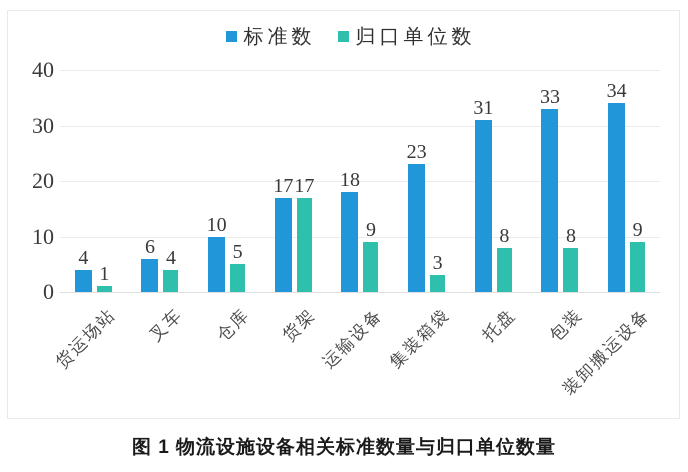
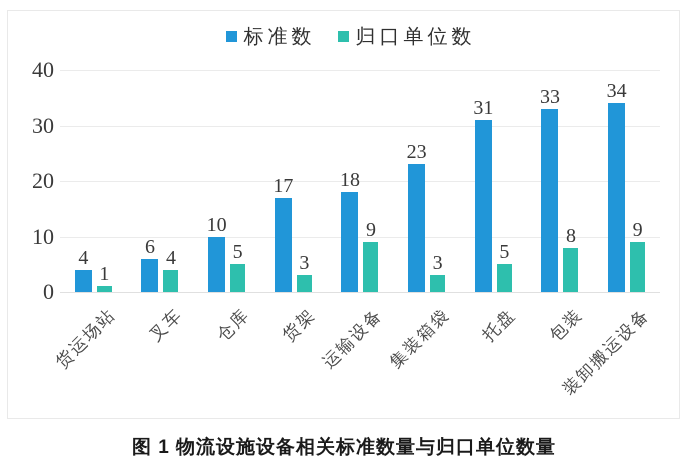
归口单位数/货架: 17 -> 3
归口单位数/托盘: 8 -> 5
